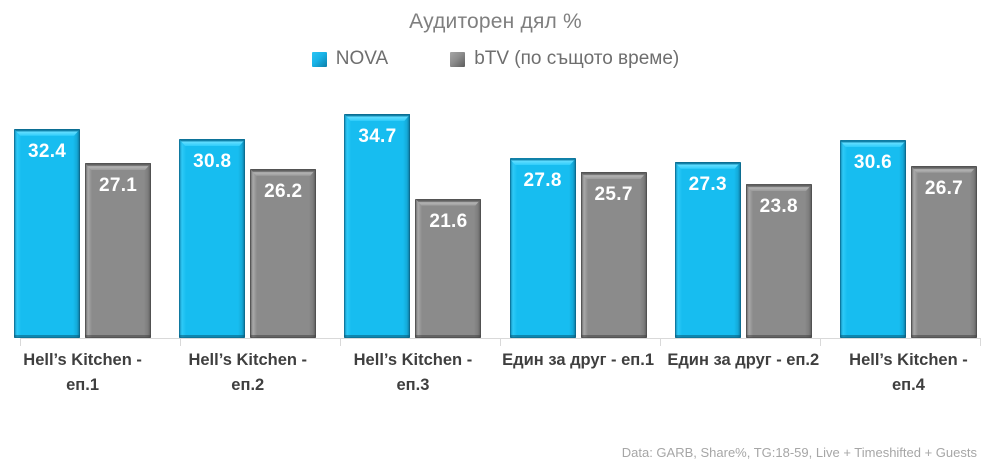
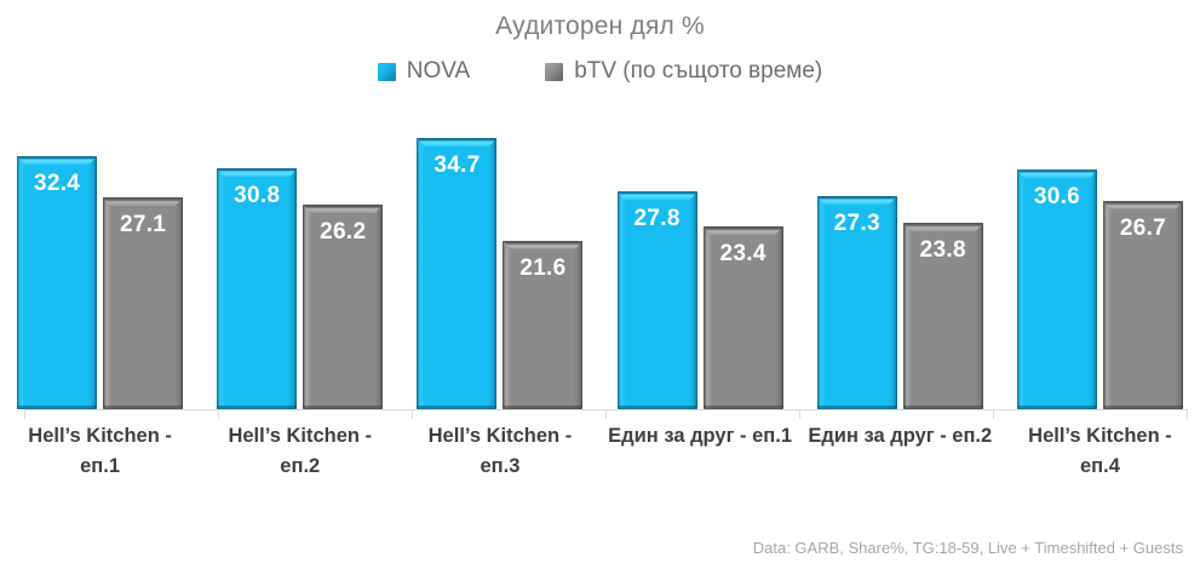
bTV (по същото време)/Един за друг - еп.1: 25.7 -> 23.4
